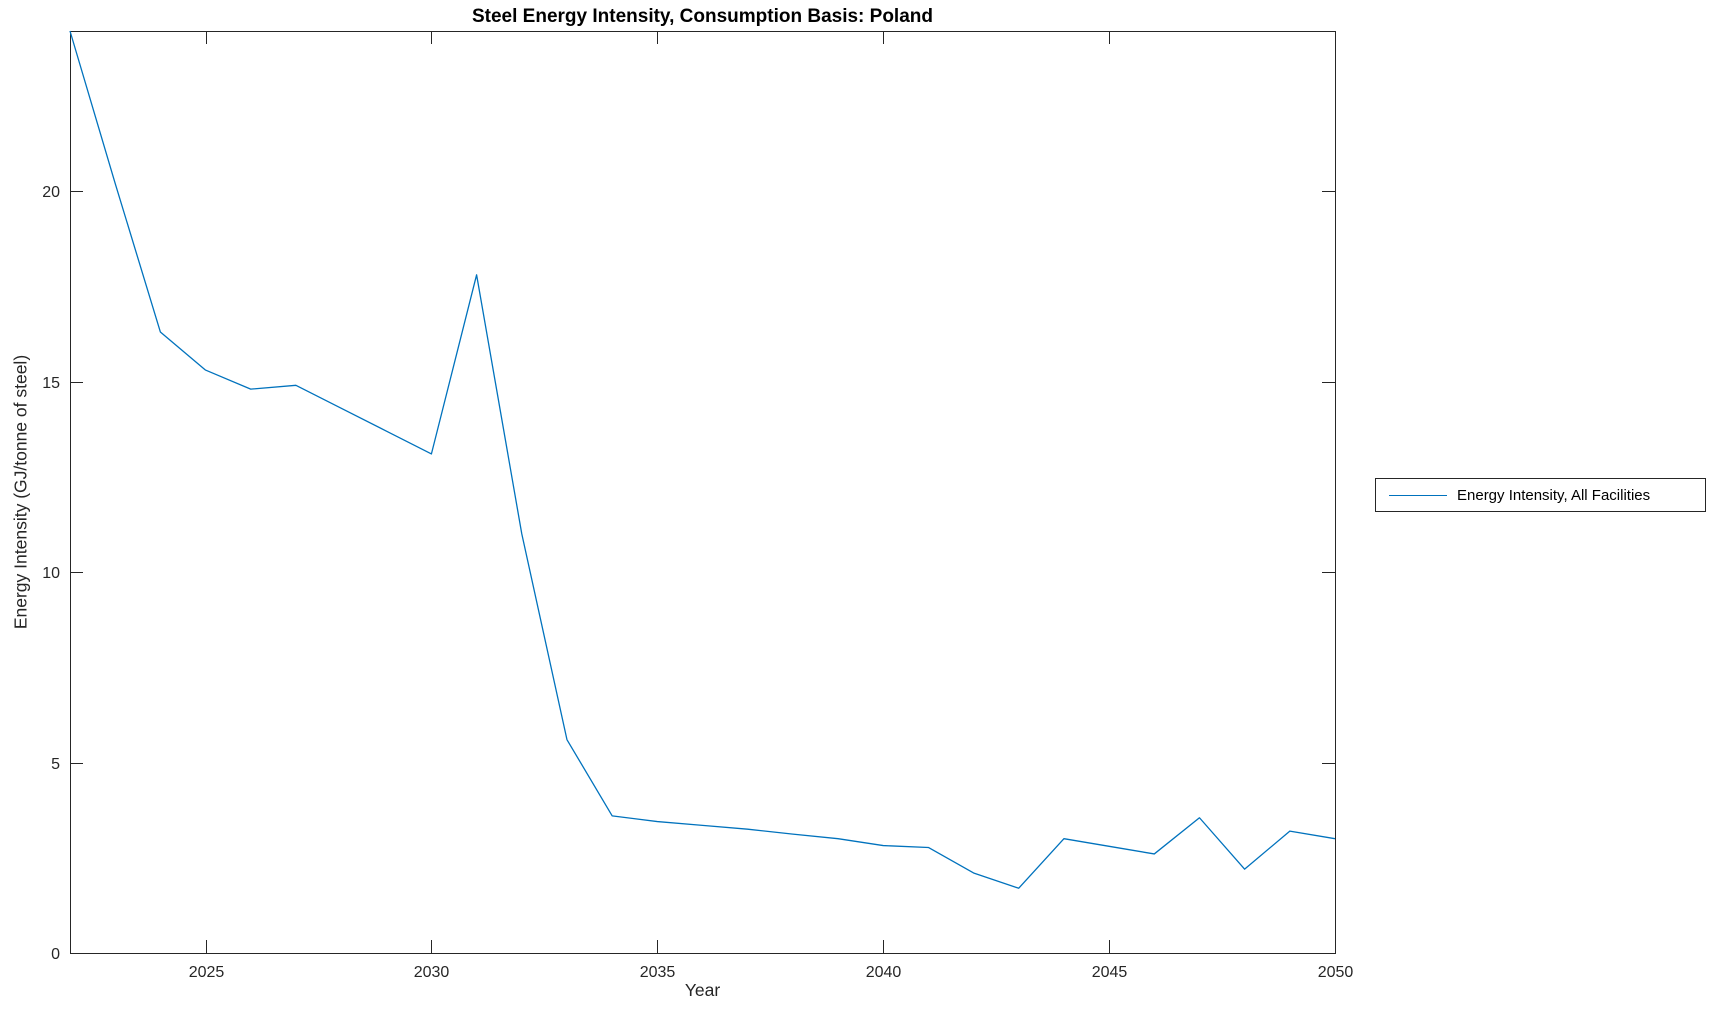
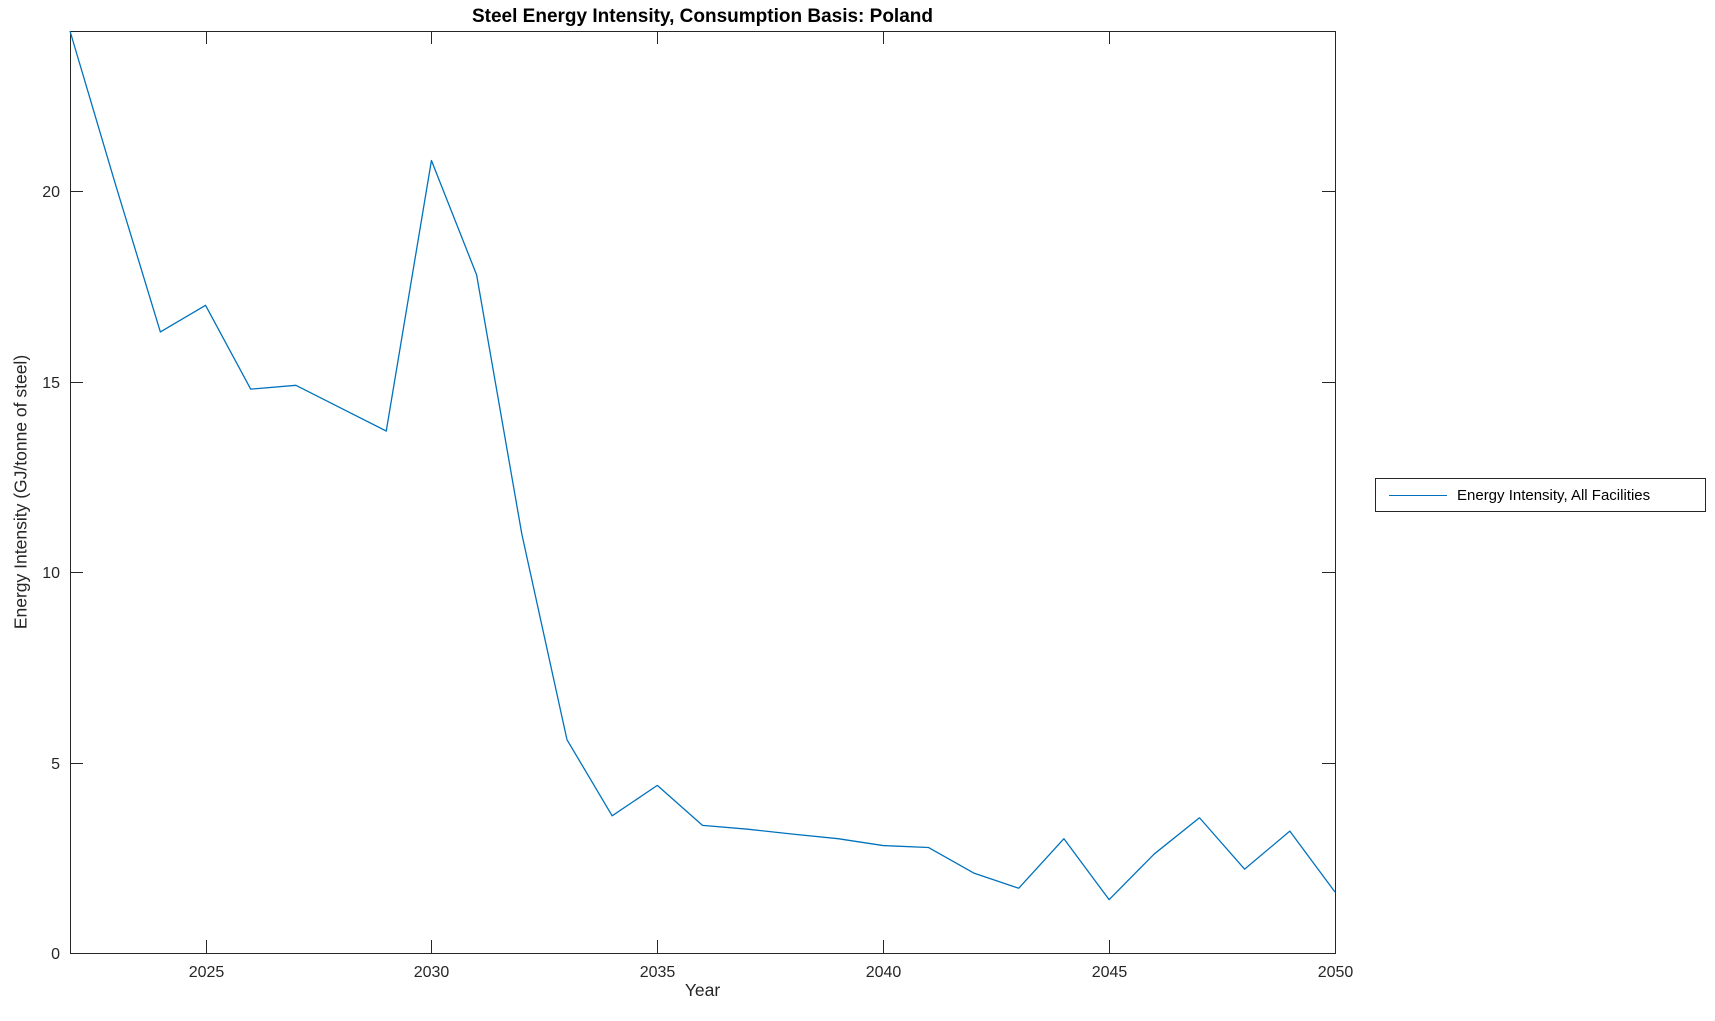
2025: 15.3 -> 17.0
2030: 13.1 -> 20.8
2035: 3.5 -> 4.4
2045: 2.8 -> 1.4
2050: 3.0 -> 1.6
